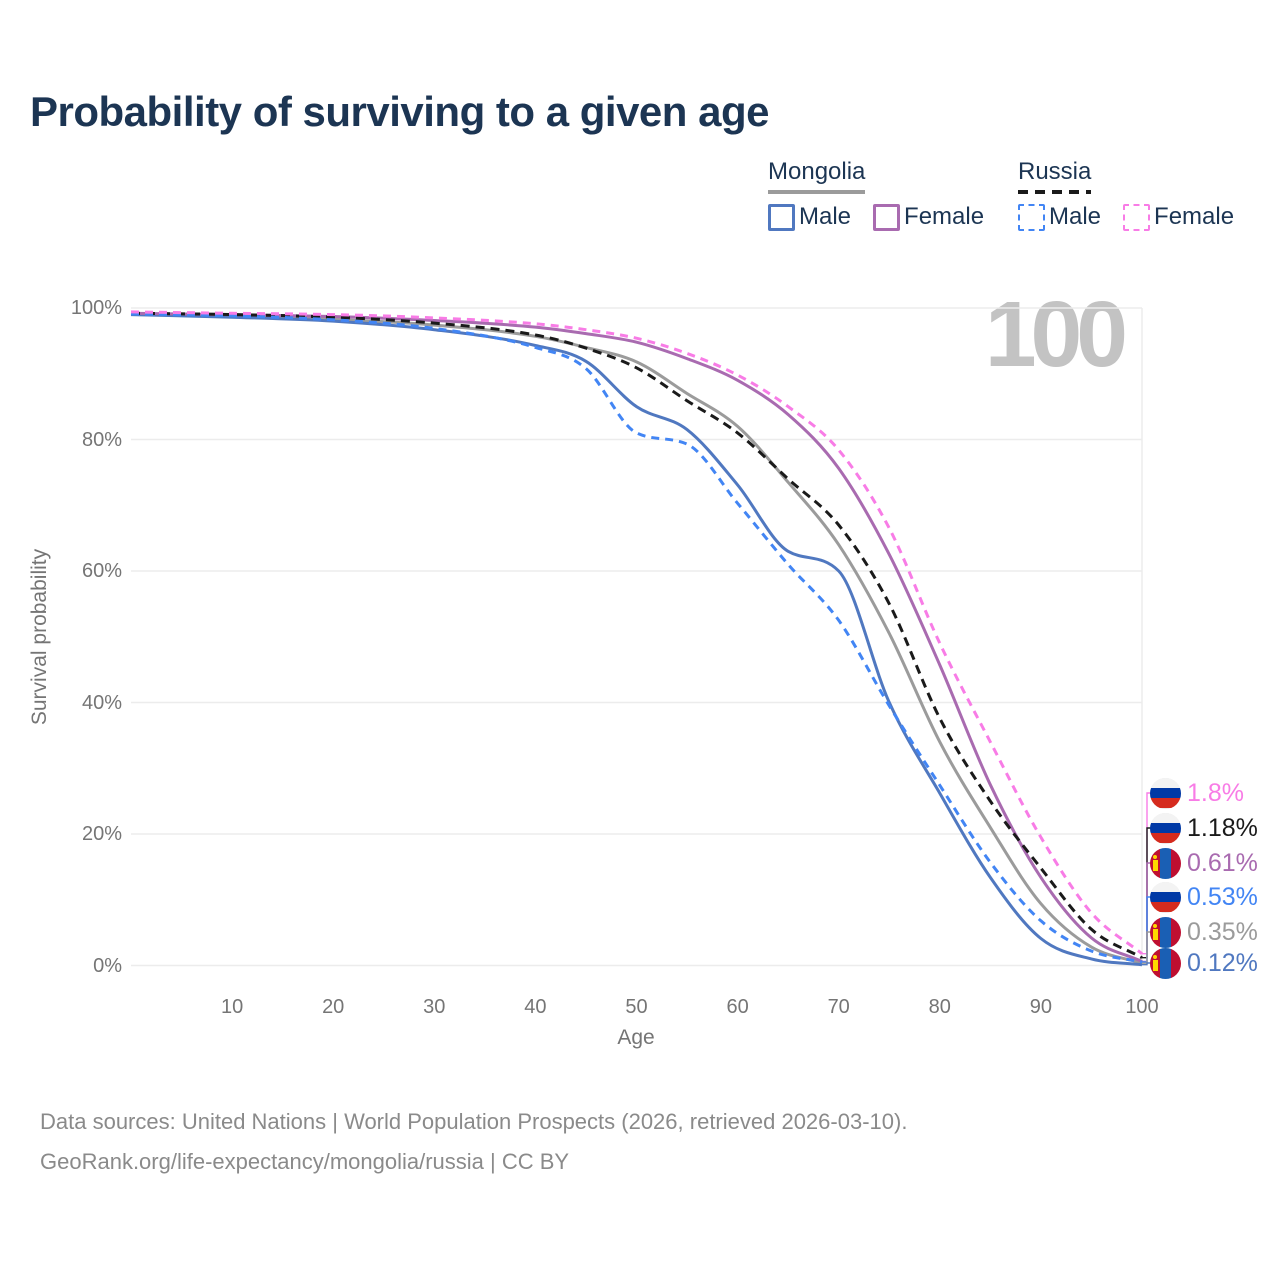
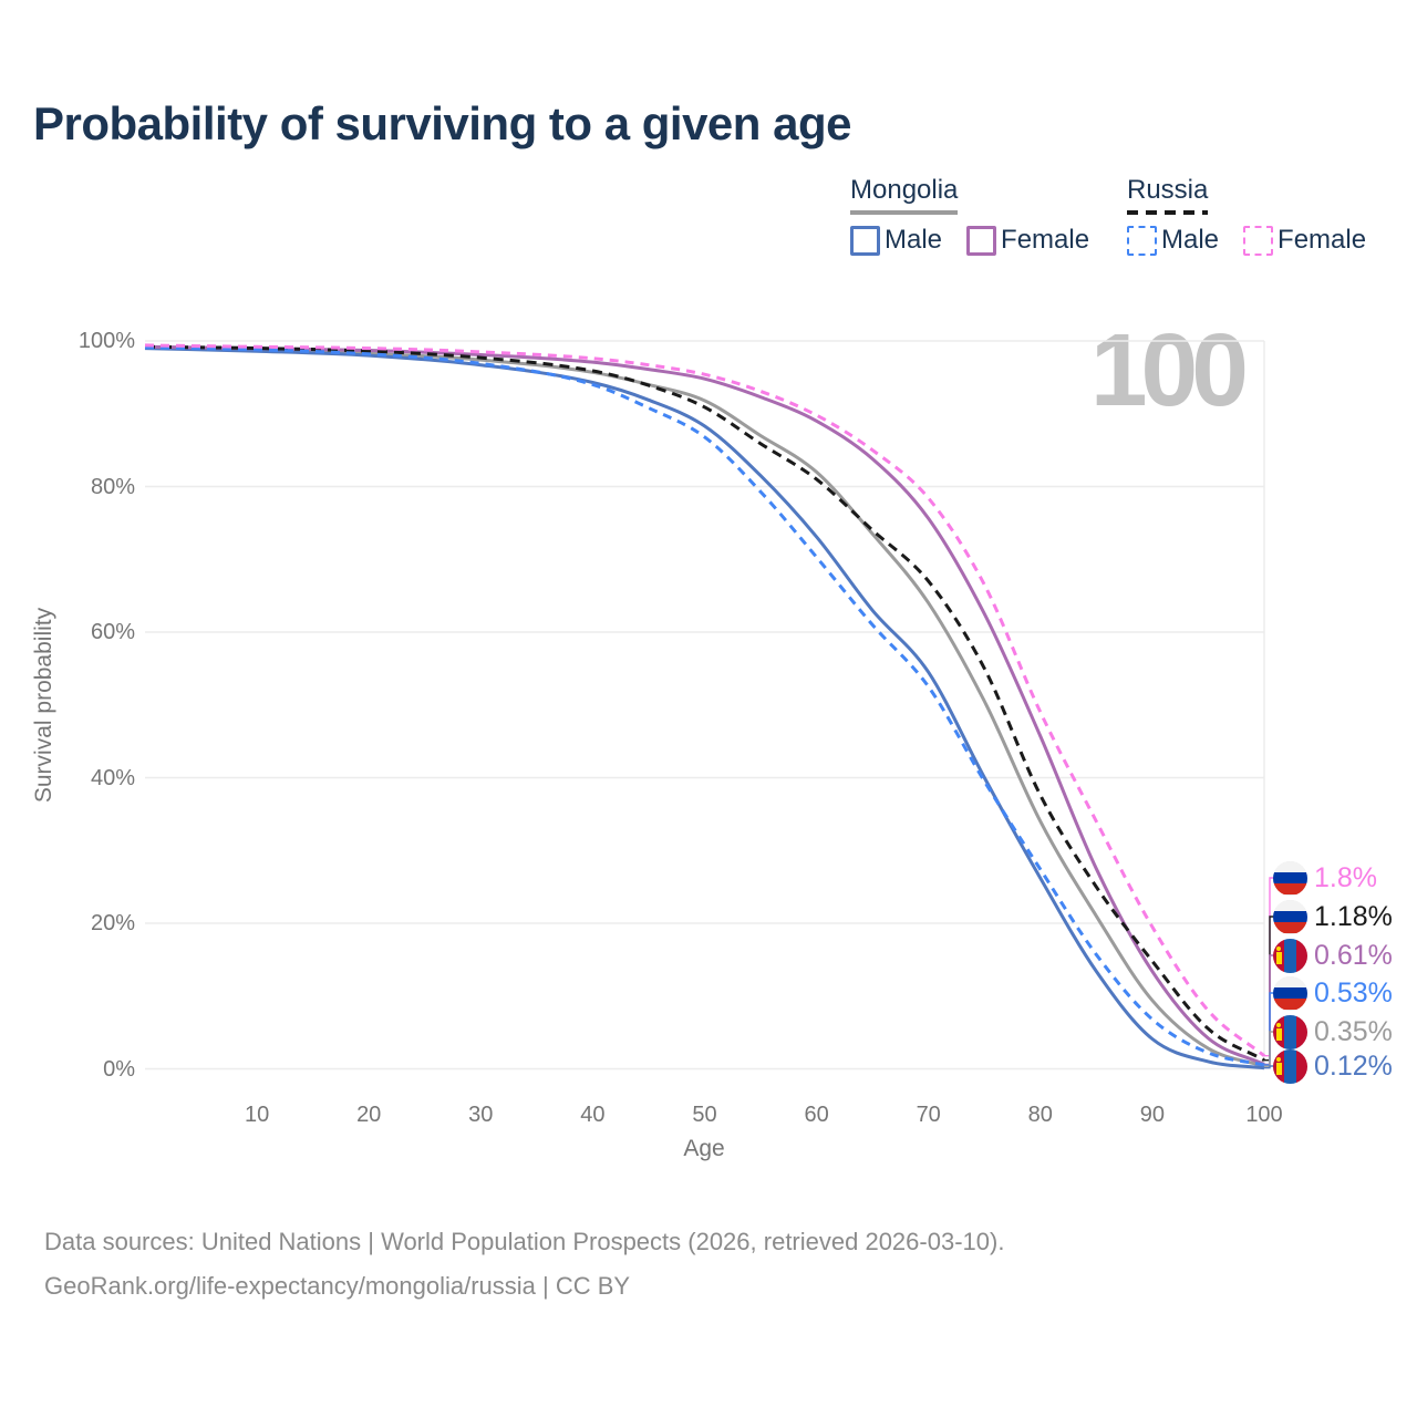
Mongolia Male/50: 85% -> 88%
Russia Male/50: 81% -> 87%
Mongolia Male/70: 60% -> 54%
